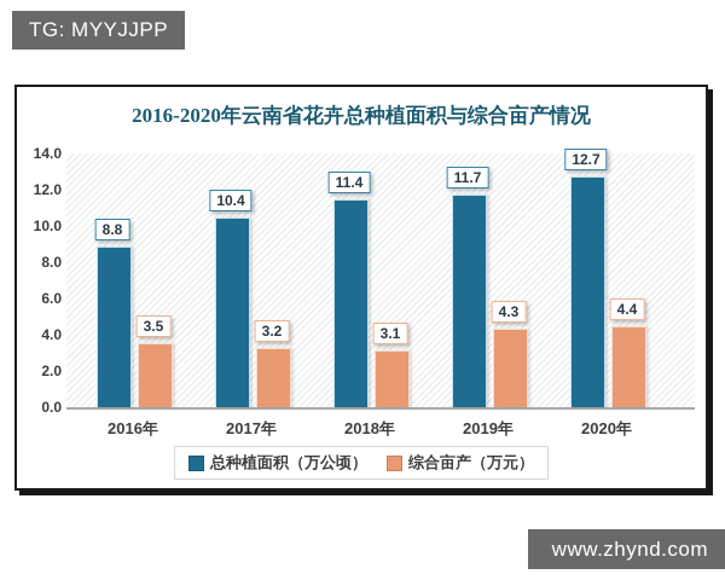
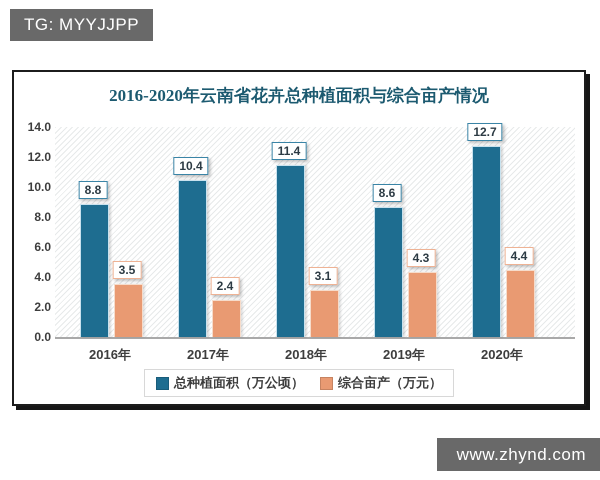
综合亩产（万元）/2017年: 3.2 -> 2.4
总种植面积（万公顷）/2019年: 11.7 -> 8.6
